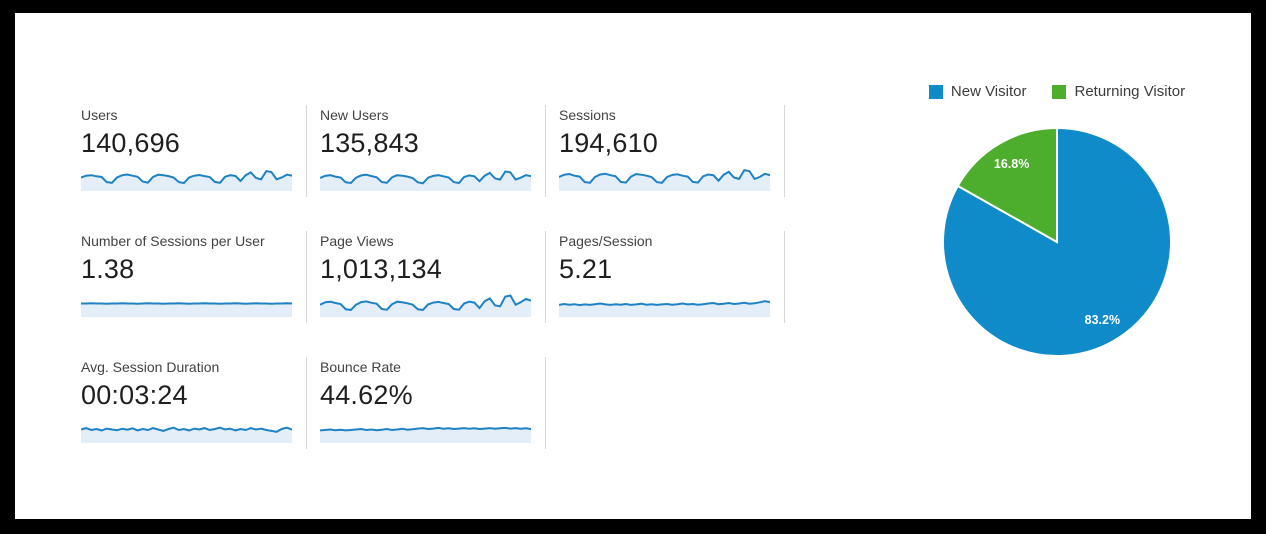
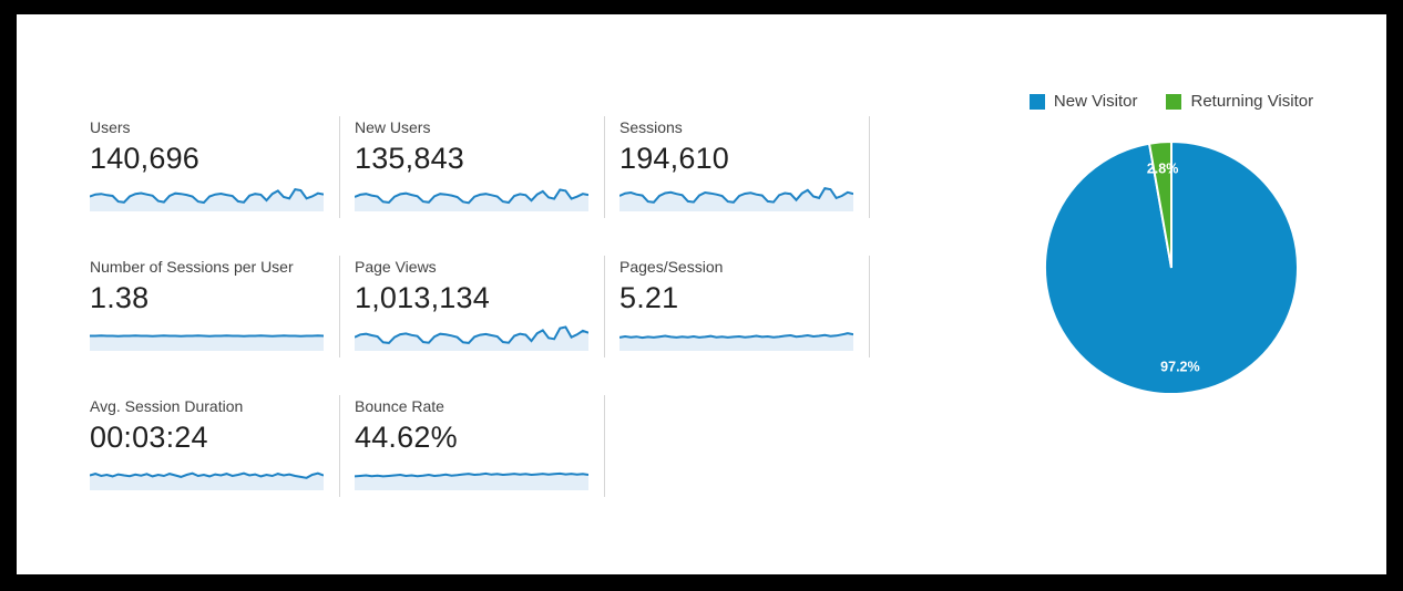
New Visitor: 83.2% -> 97.2%
Returning Visitor: 16.8% -> 2.8%
